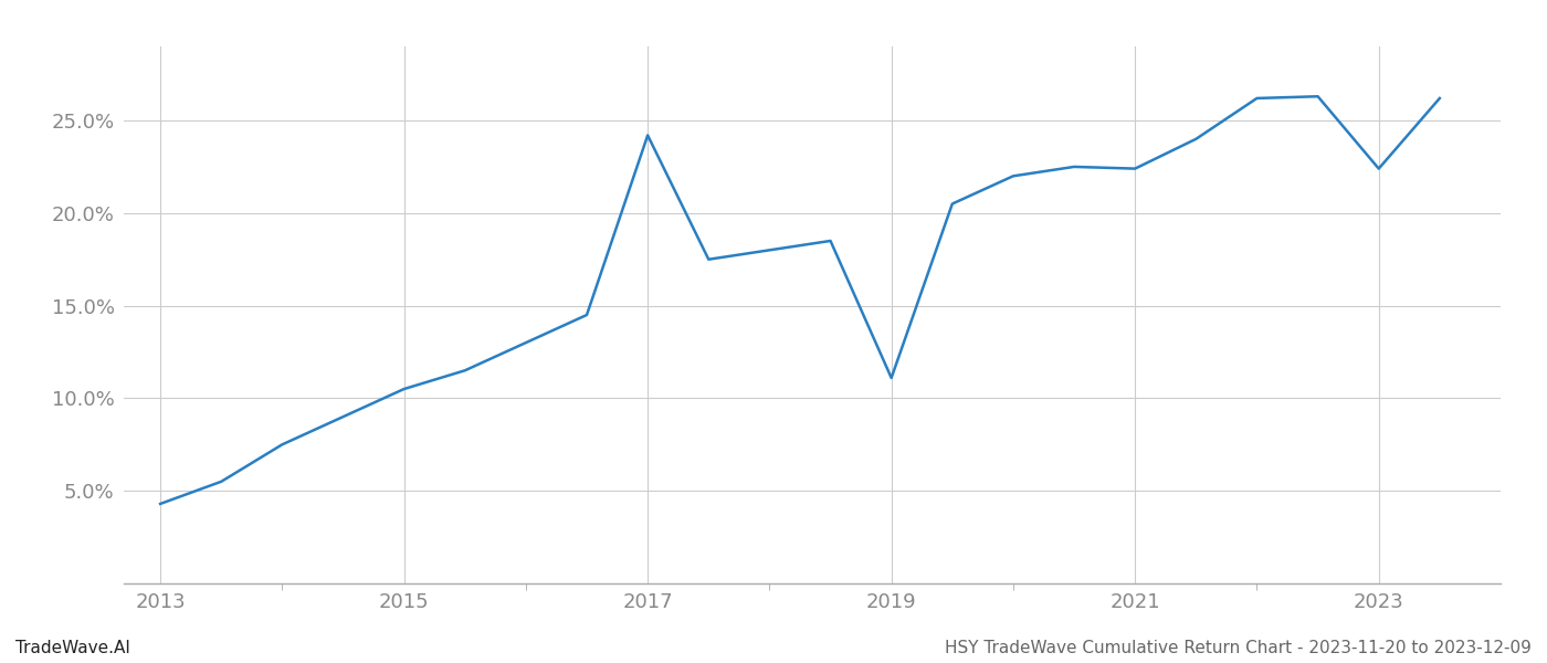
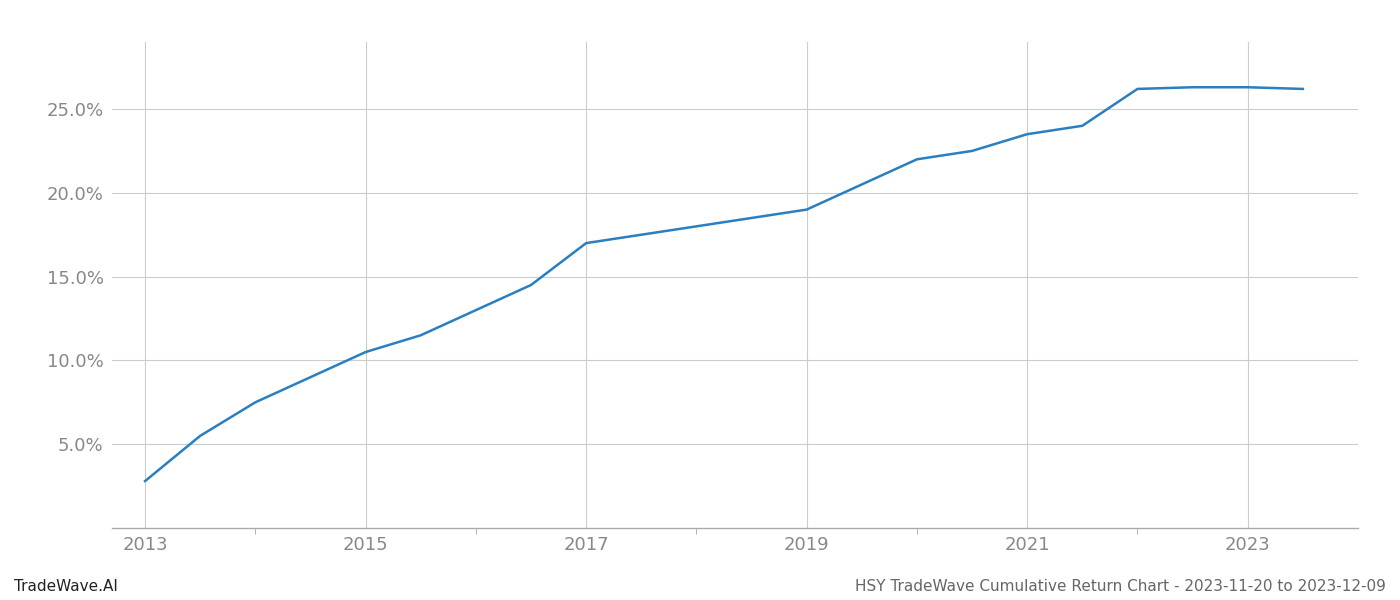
2013: 4.3% -> 2.8%
2017: 24.2% -> 17.0%
2019: 11.1% -> 19.0%
2021: 22.4% -> 23.5%
2023: 22.4% -> 26.3%
